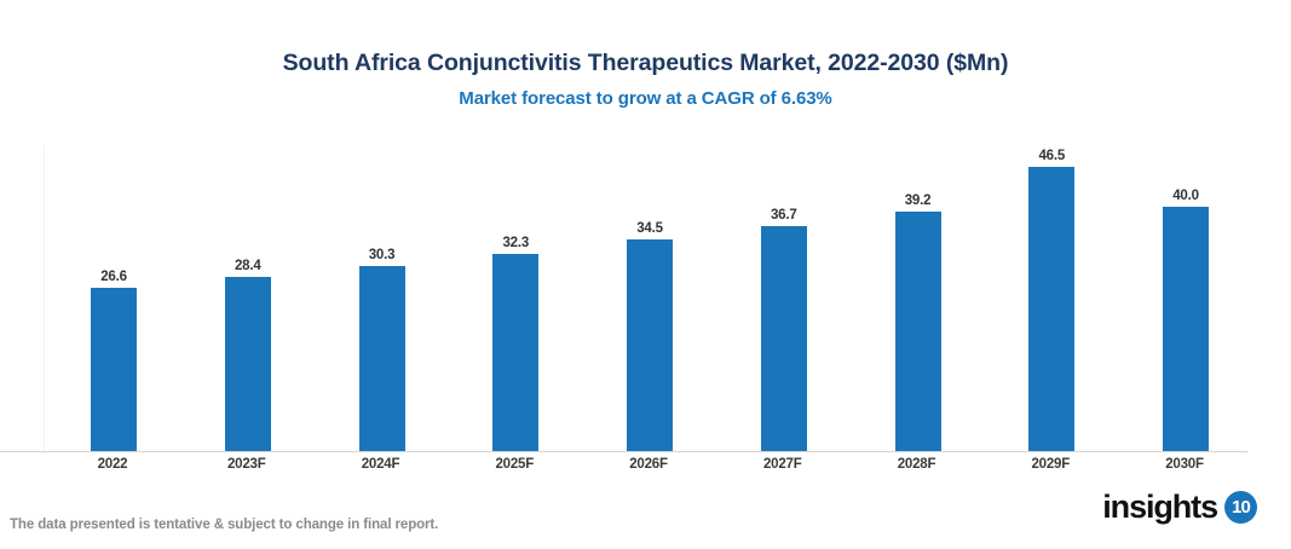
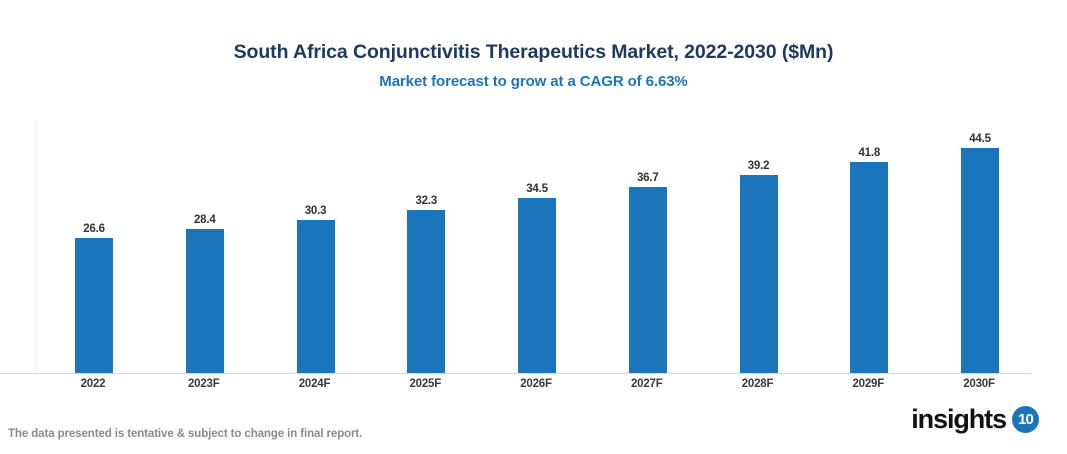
2029F: 46.5 -> 41.8
2030F: 40.0 -> 44.5
